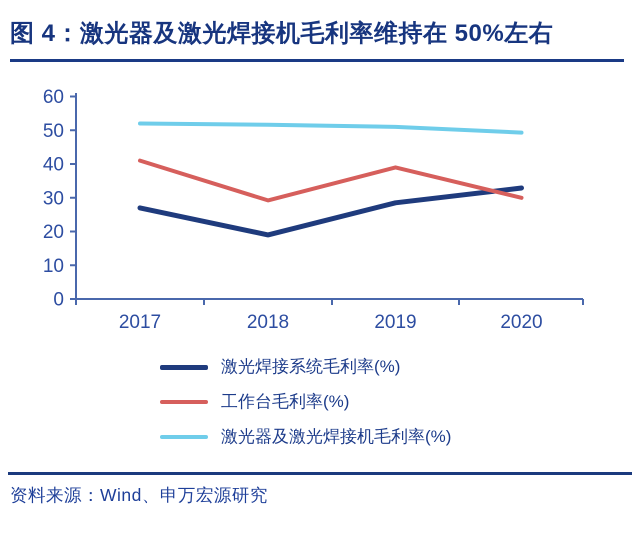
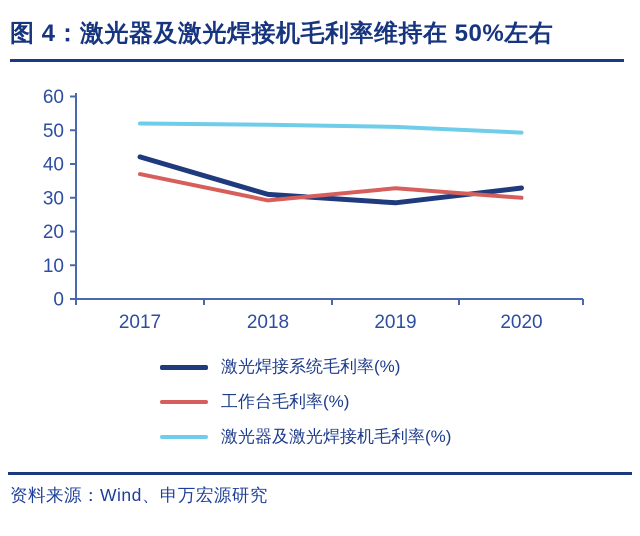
激光焊接系统毛利率(%)/2017: 27 -> 42
工作台毛利率(%)/2017: 41 -> 37
激光焊接系统毛利率(%)/2018: 19 -> 31
工作台毛利率(%)/2019: 39 -> 33
